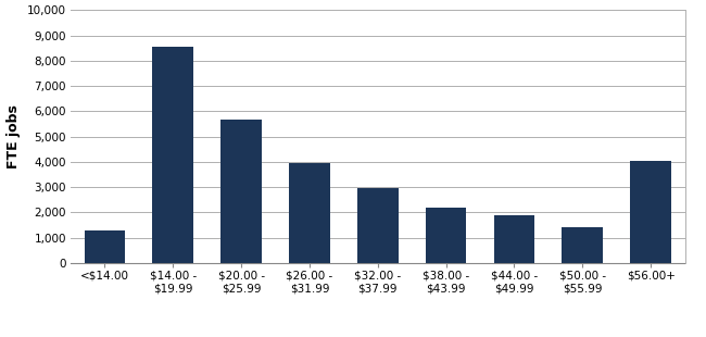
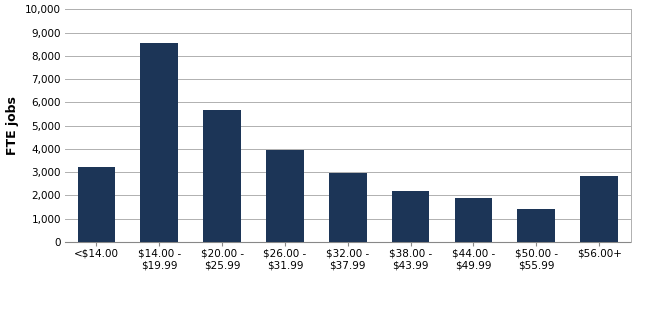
<$14.00: 1,300 -> 3,200
$56.00+: 4,050 -> 2,850
